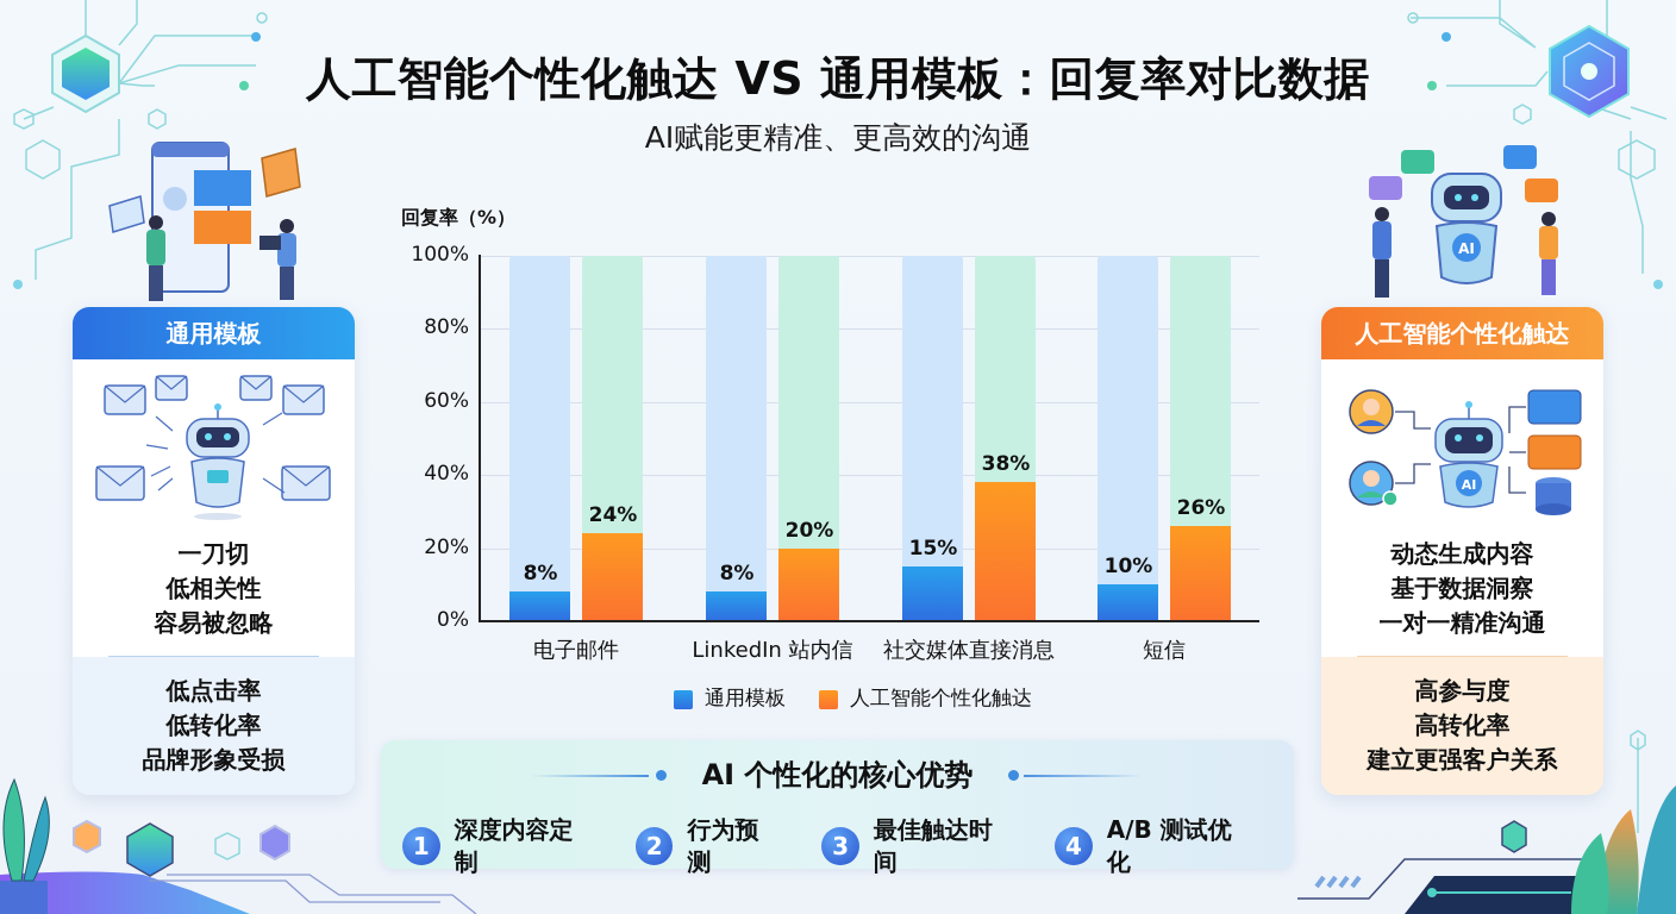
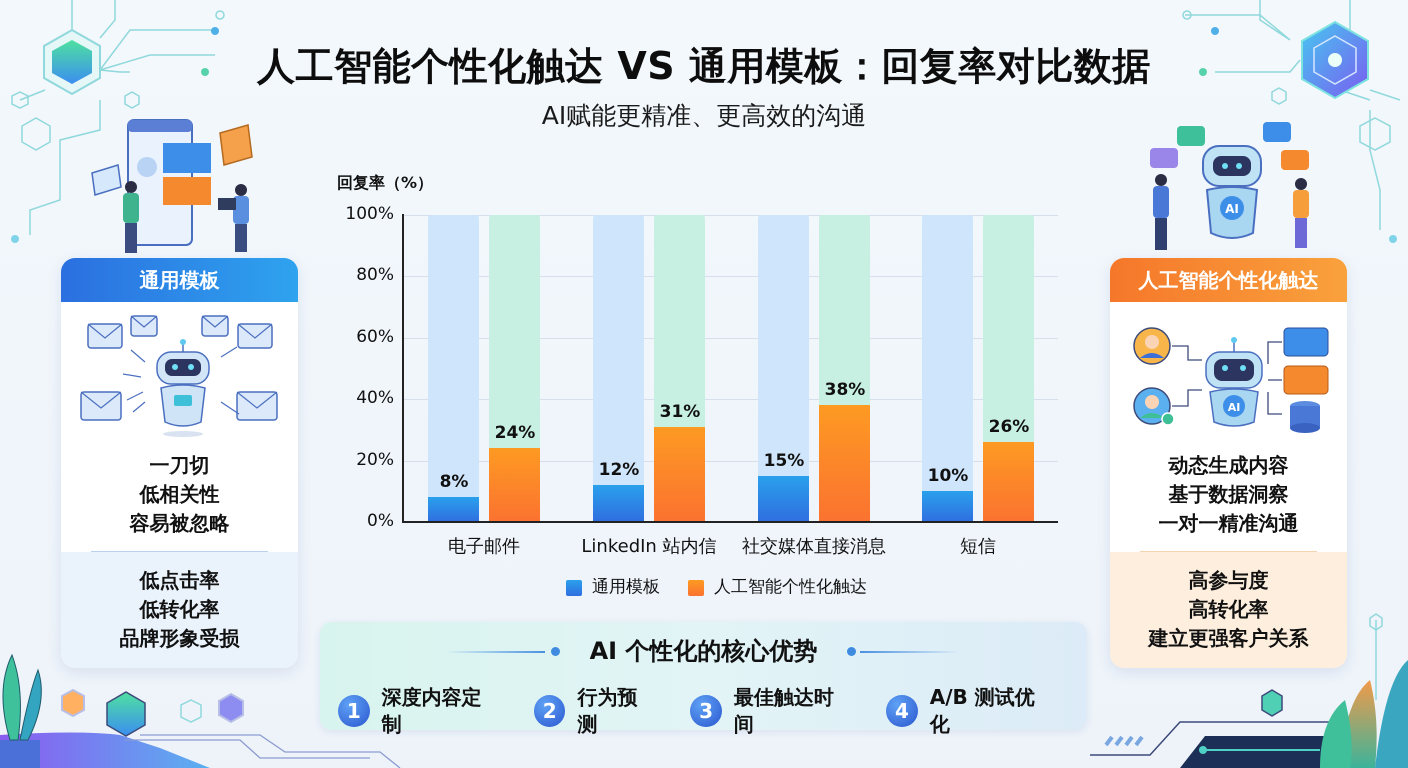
通用模板/LinkedIn 站内信: 8% -> 12%
人工智能个性化触达/LinkedIn 站内信: 20% -> 31%
